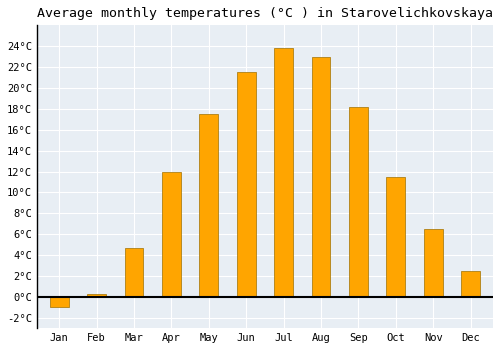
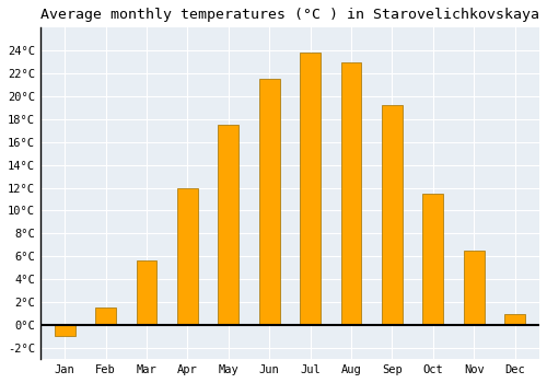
Feb: 0.3°C -> 1.5°C
Mar: 4.7°C -> 5.6°C
Sep: 18.2°C -> 19.2°C
Dec: 2.5°C -> 0.9°C
